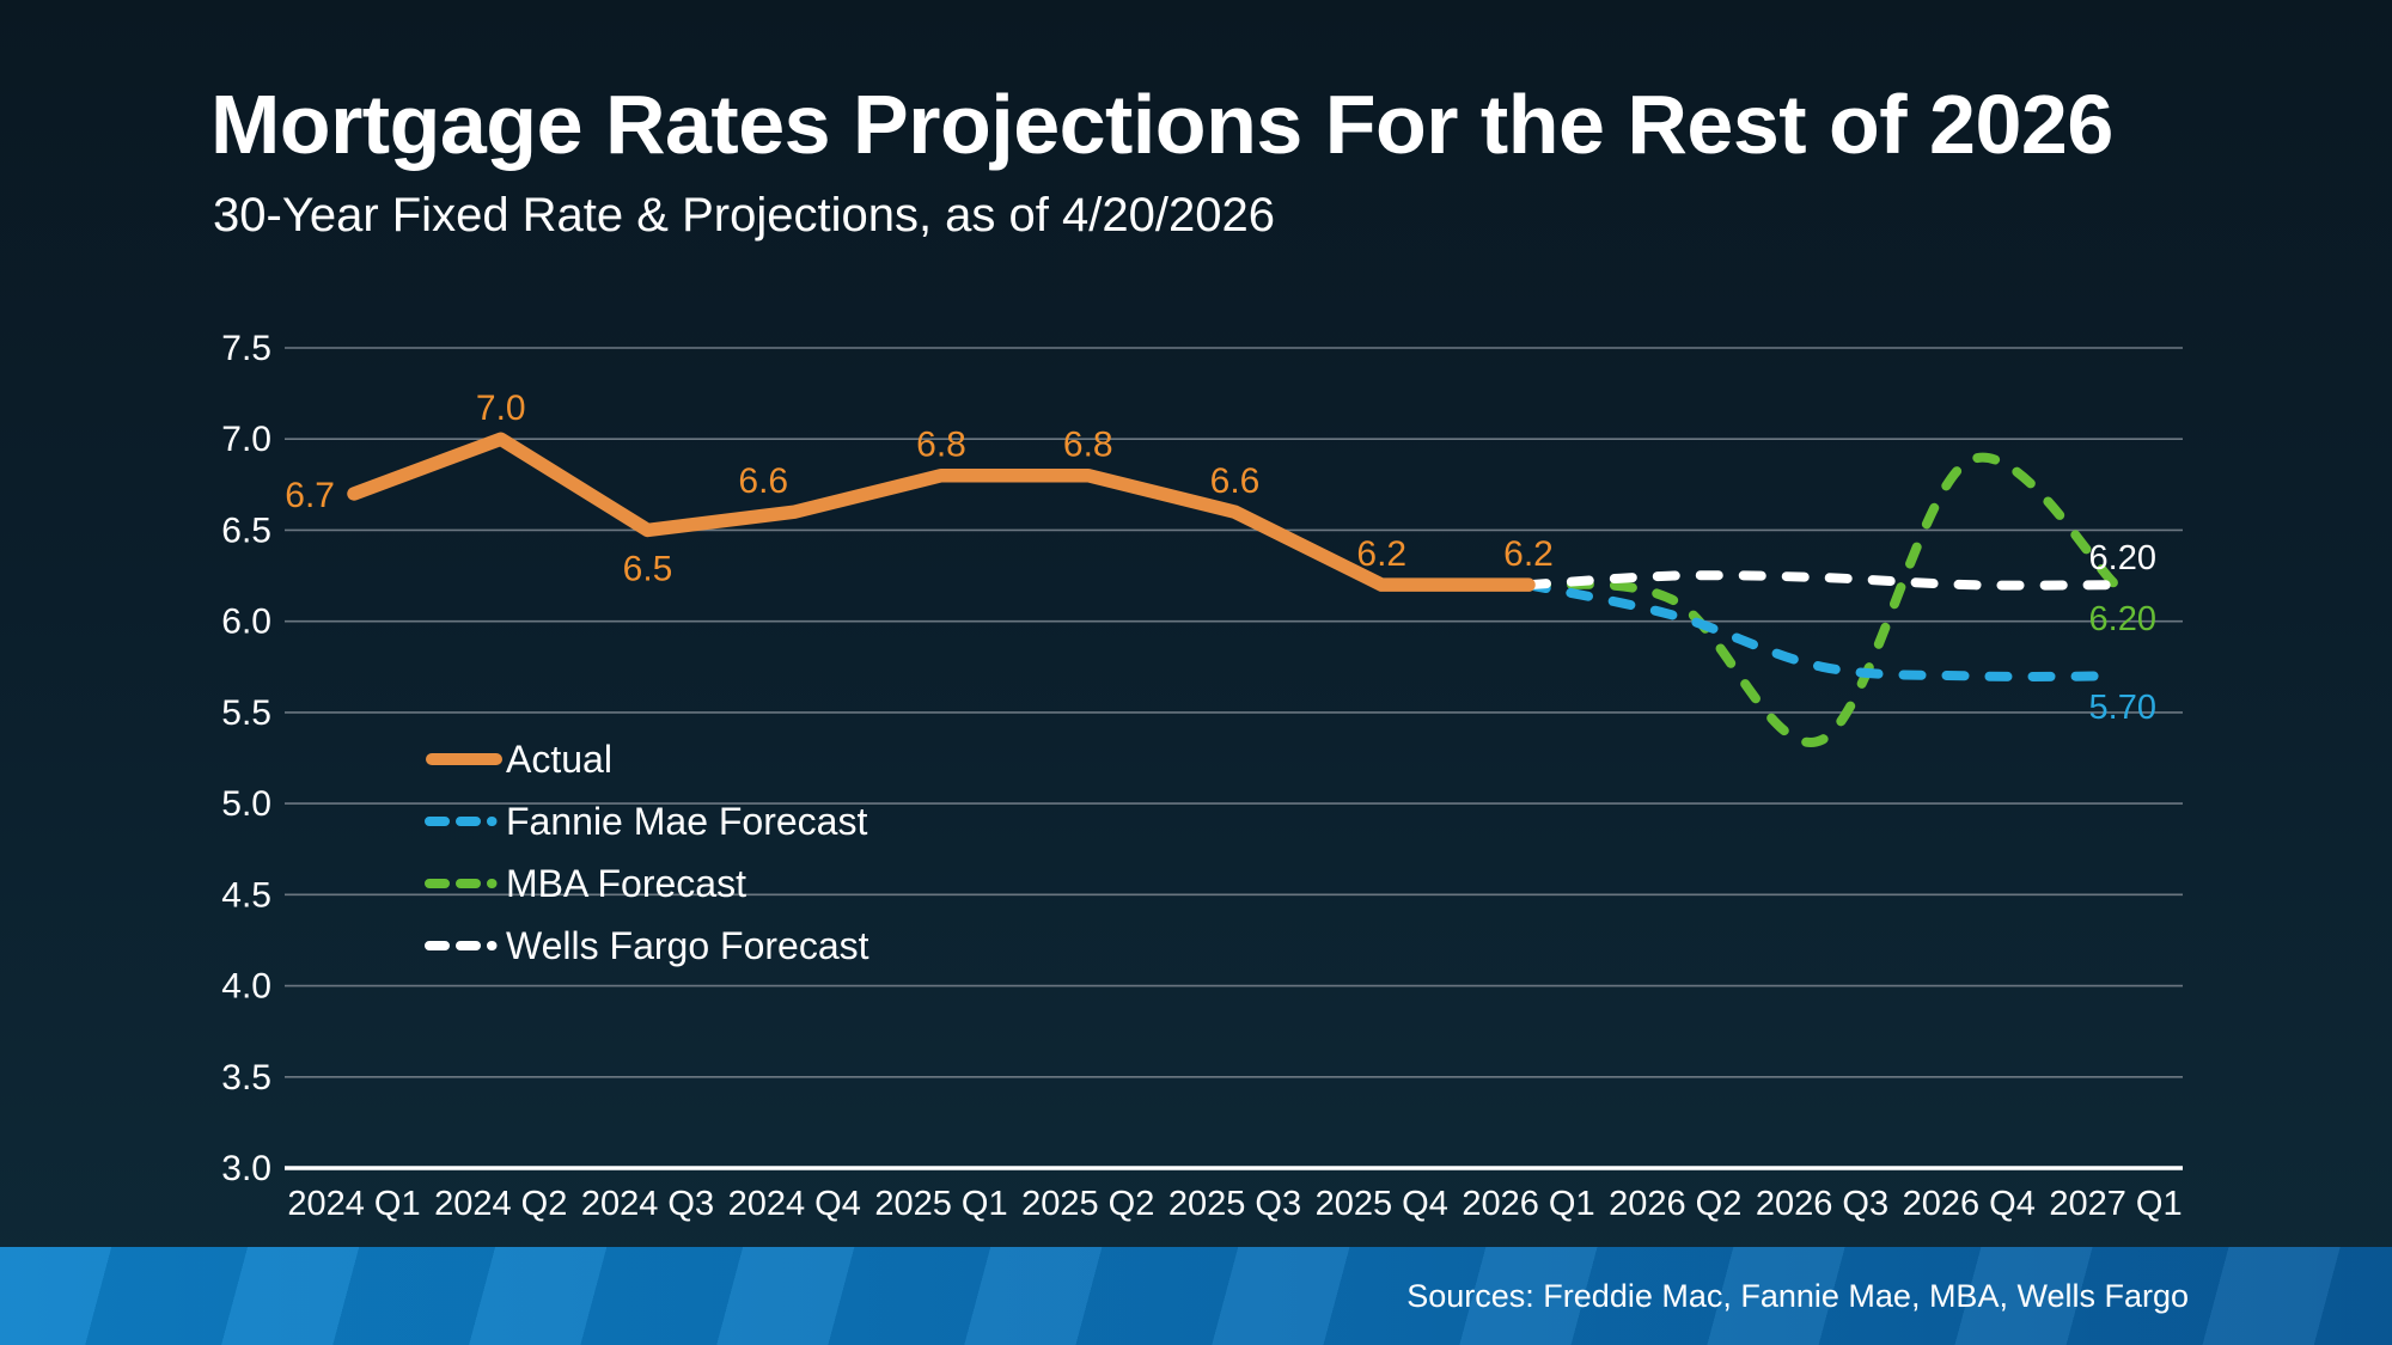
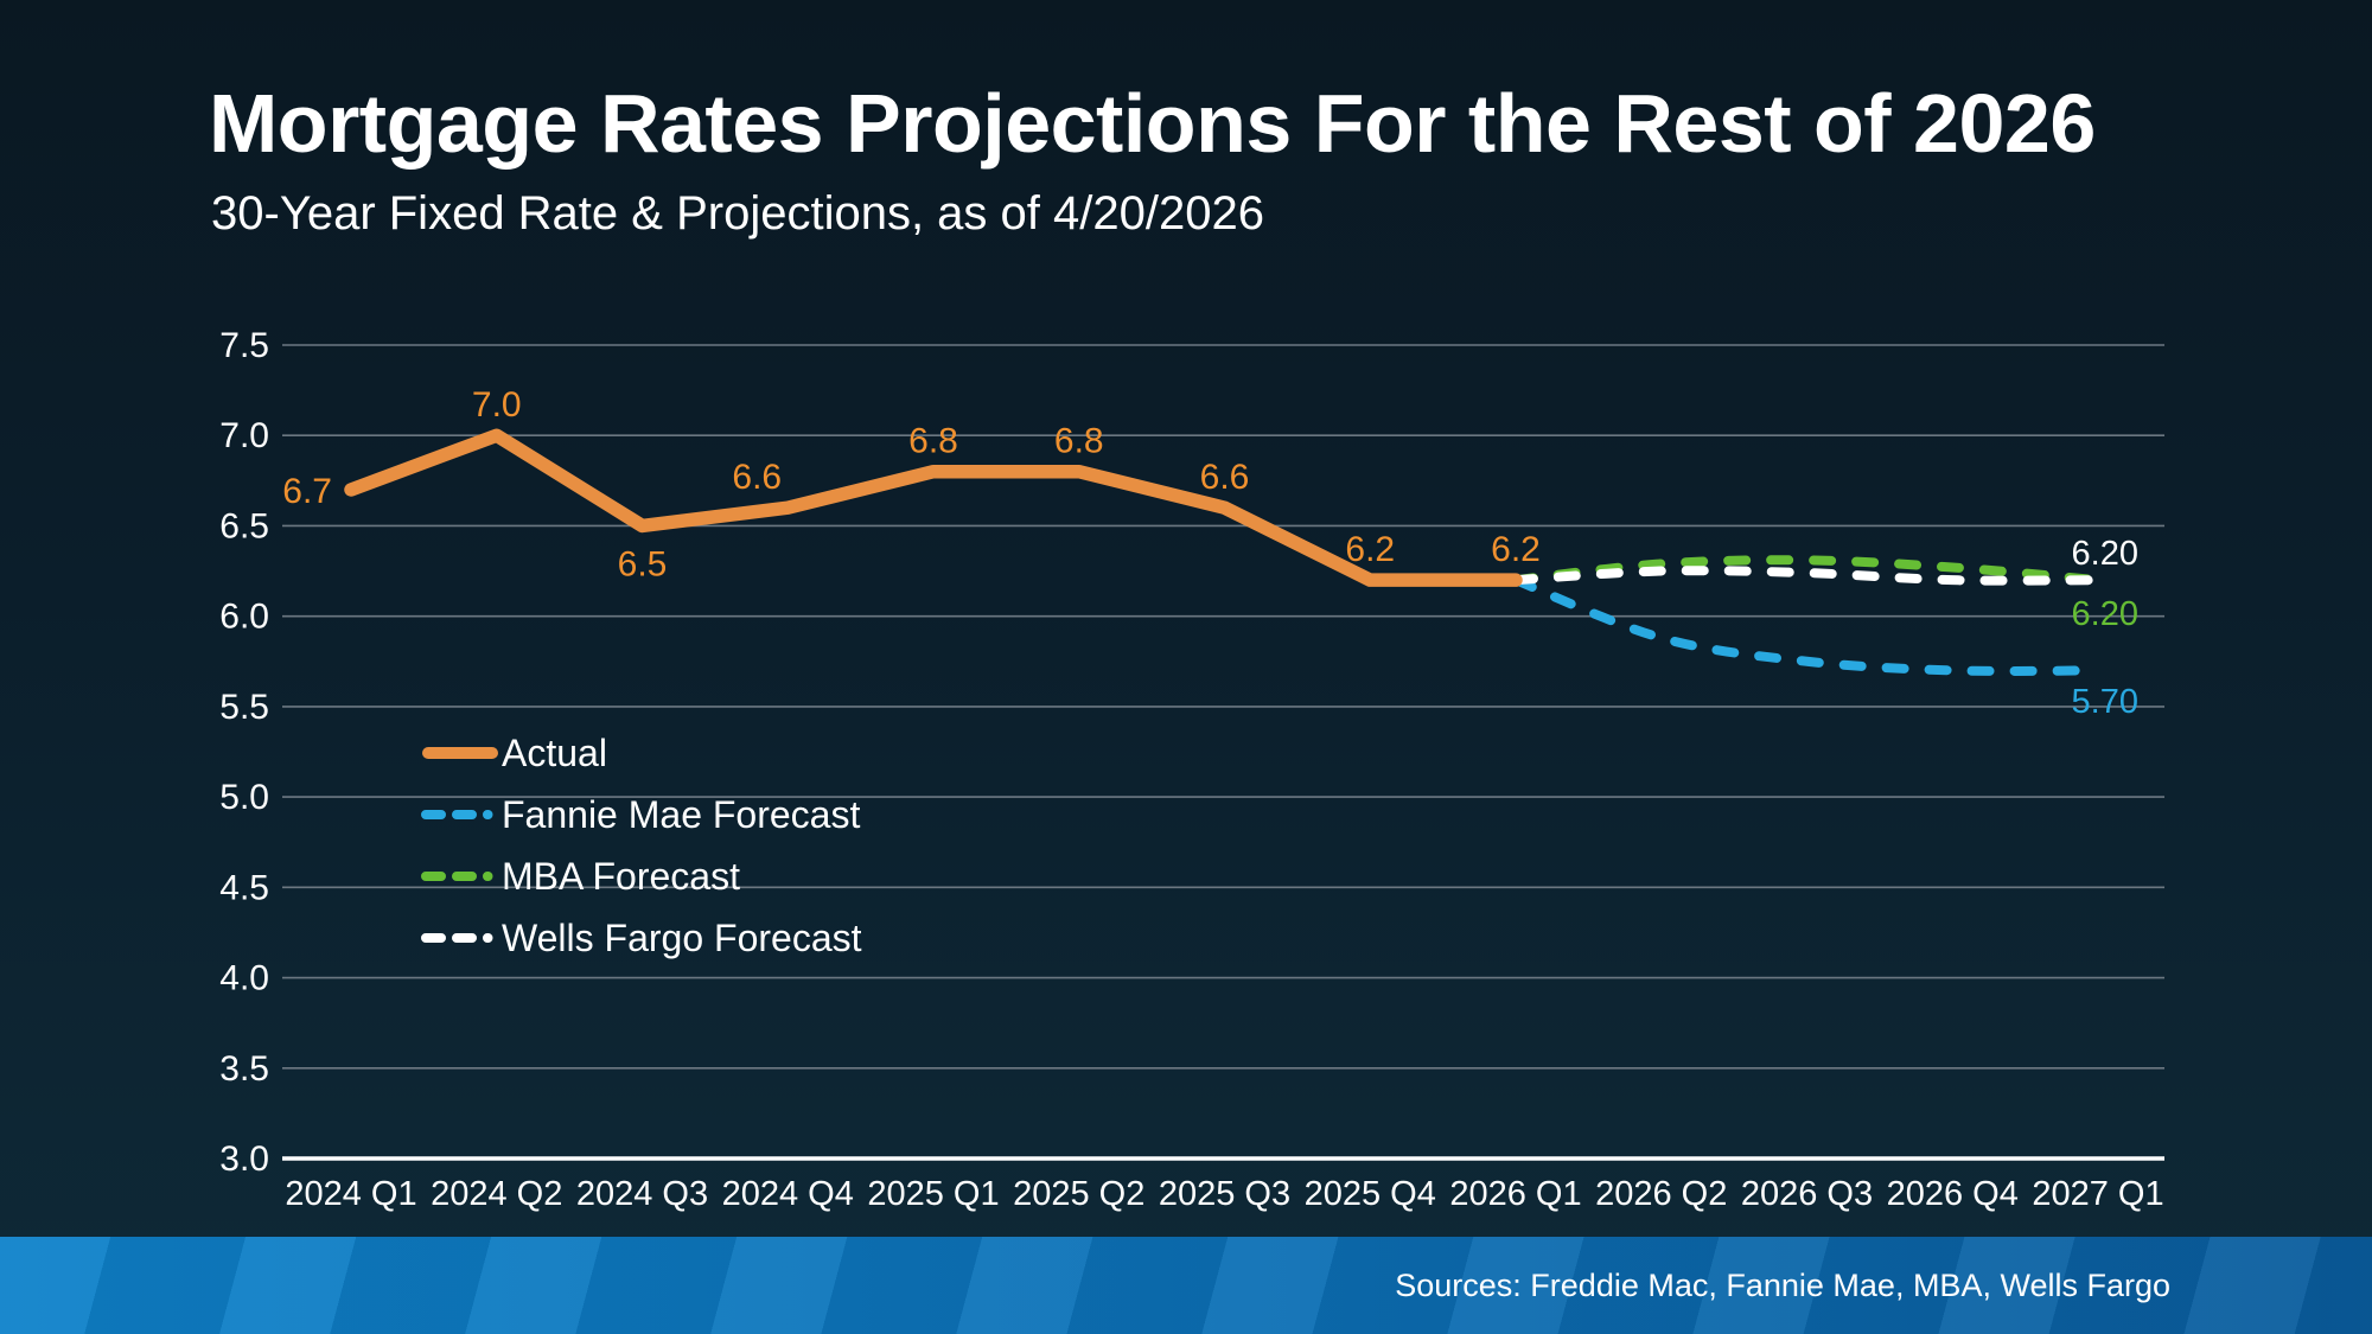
Fannie Mae Forecast/2026 Q2: 6.03 -> 5.88
MBA Forecast/2026 Q2: 6.11 -> 6.29
MBA Forecast/2026 Q3: 5.35 -> 6.31
MBA Forecast/2026 Q4: 6.88 -> 6.27
